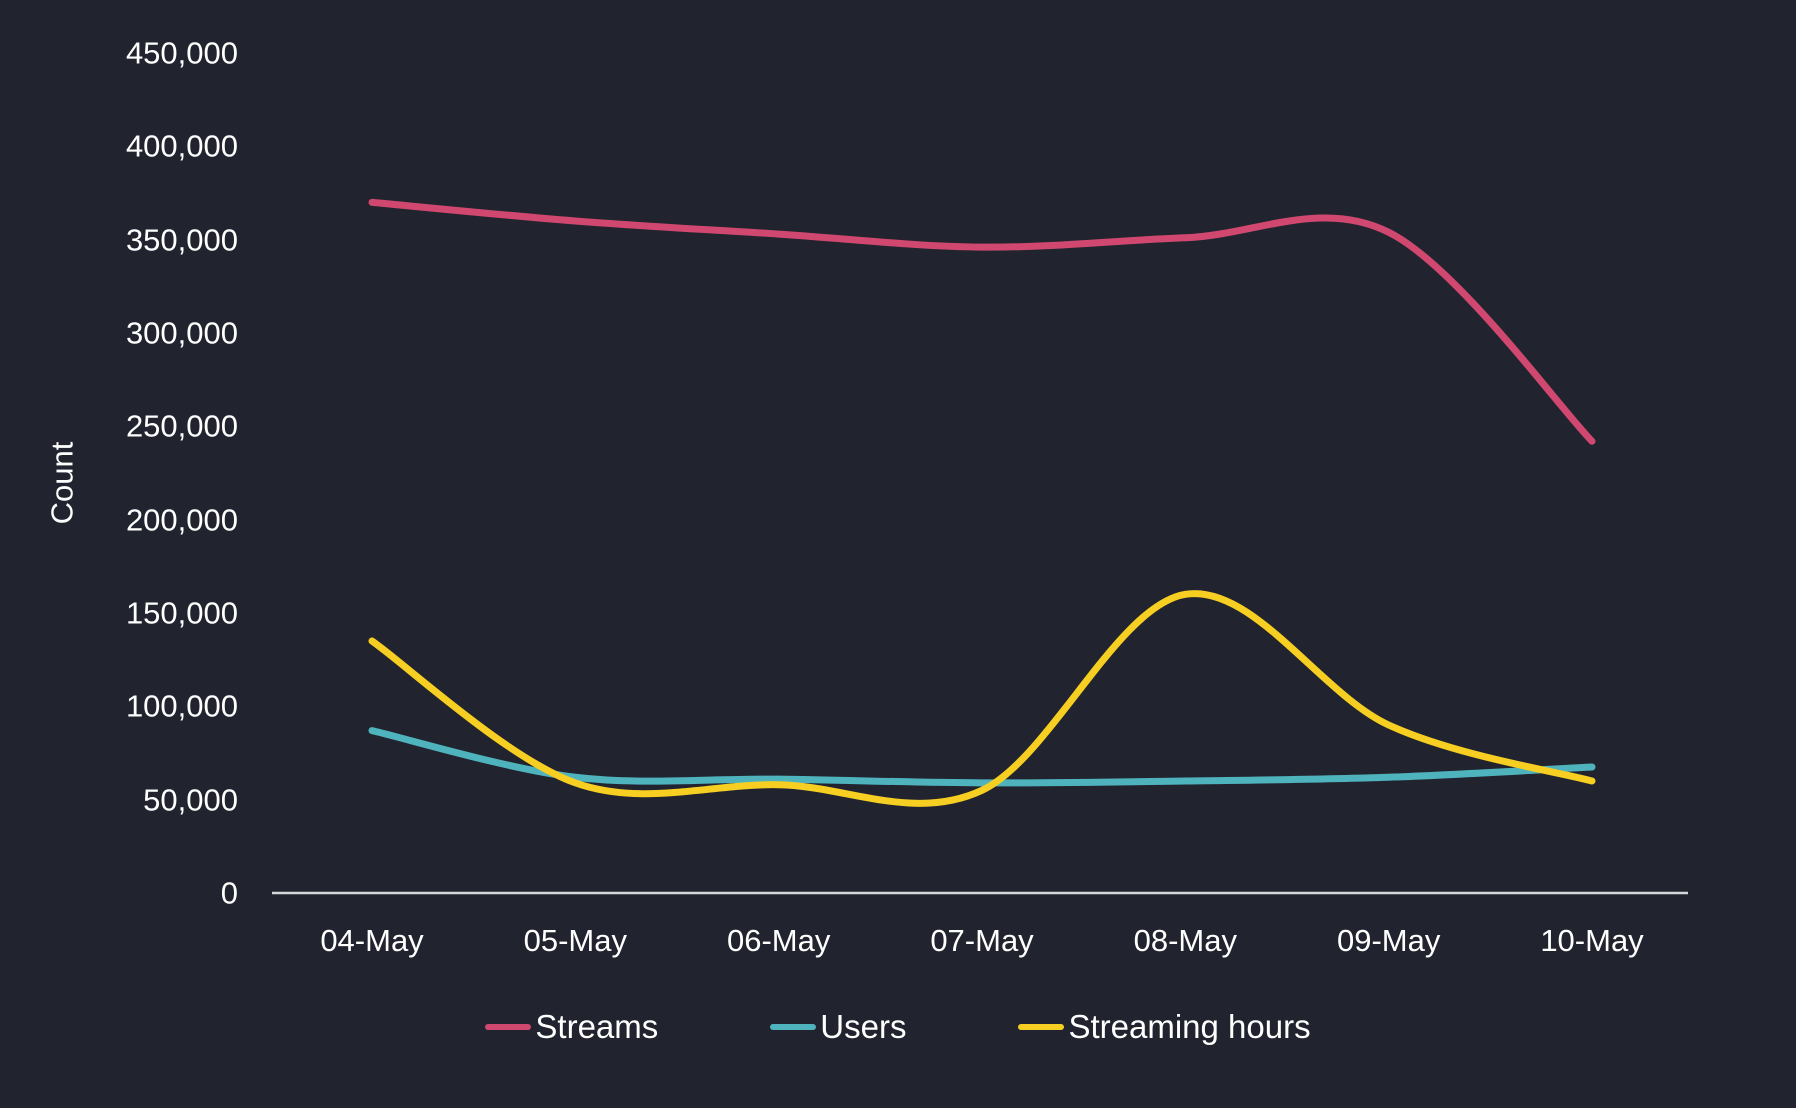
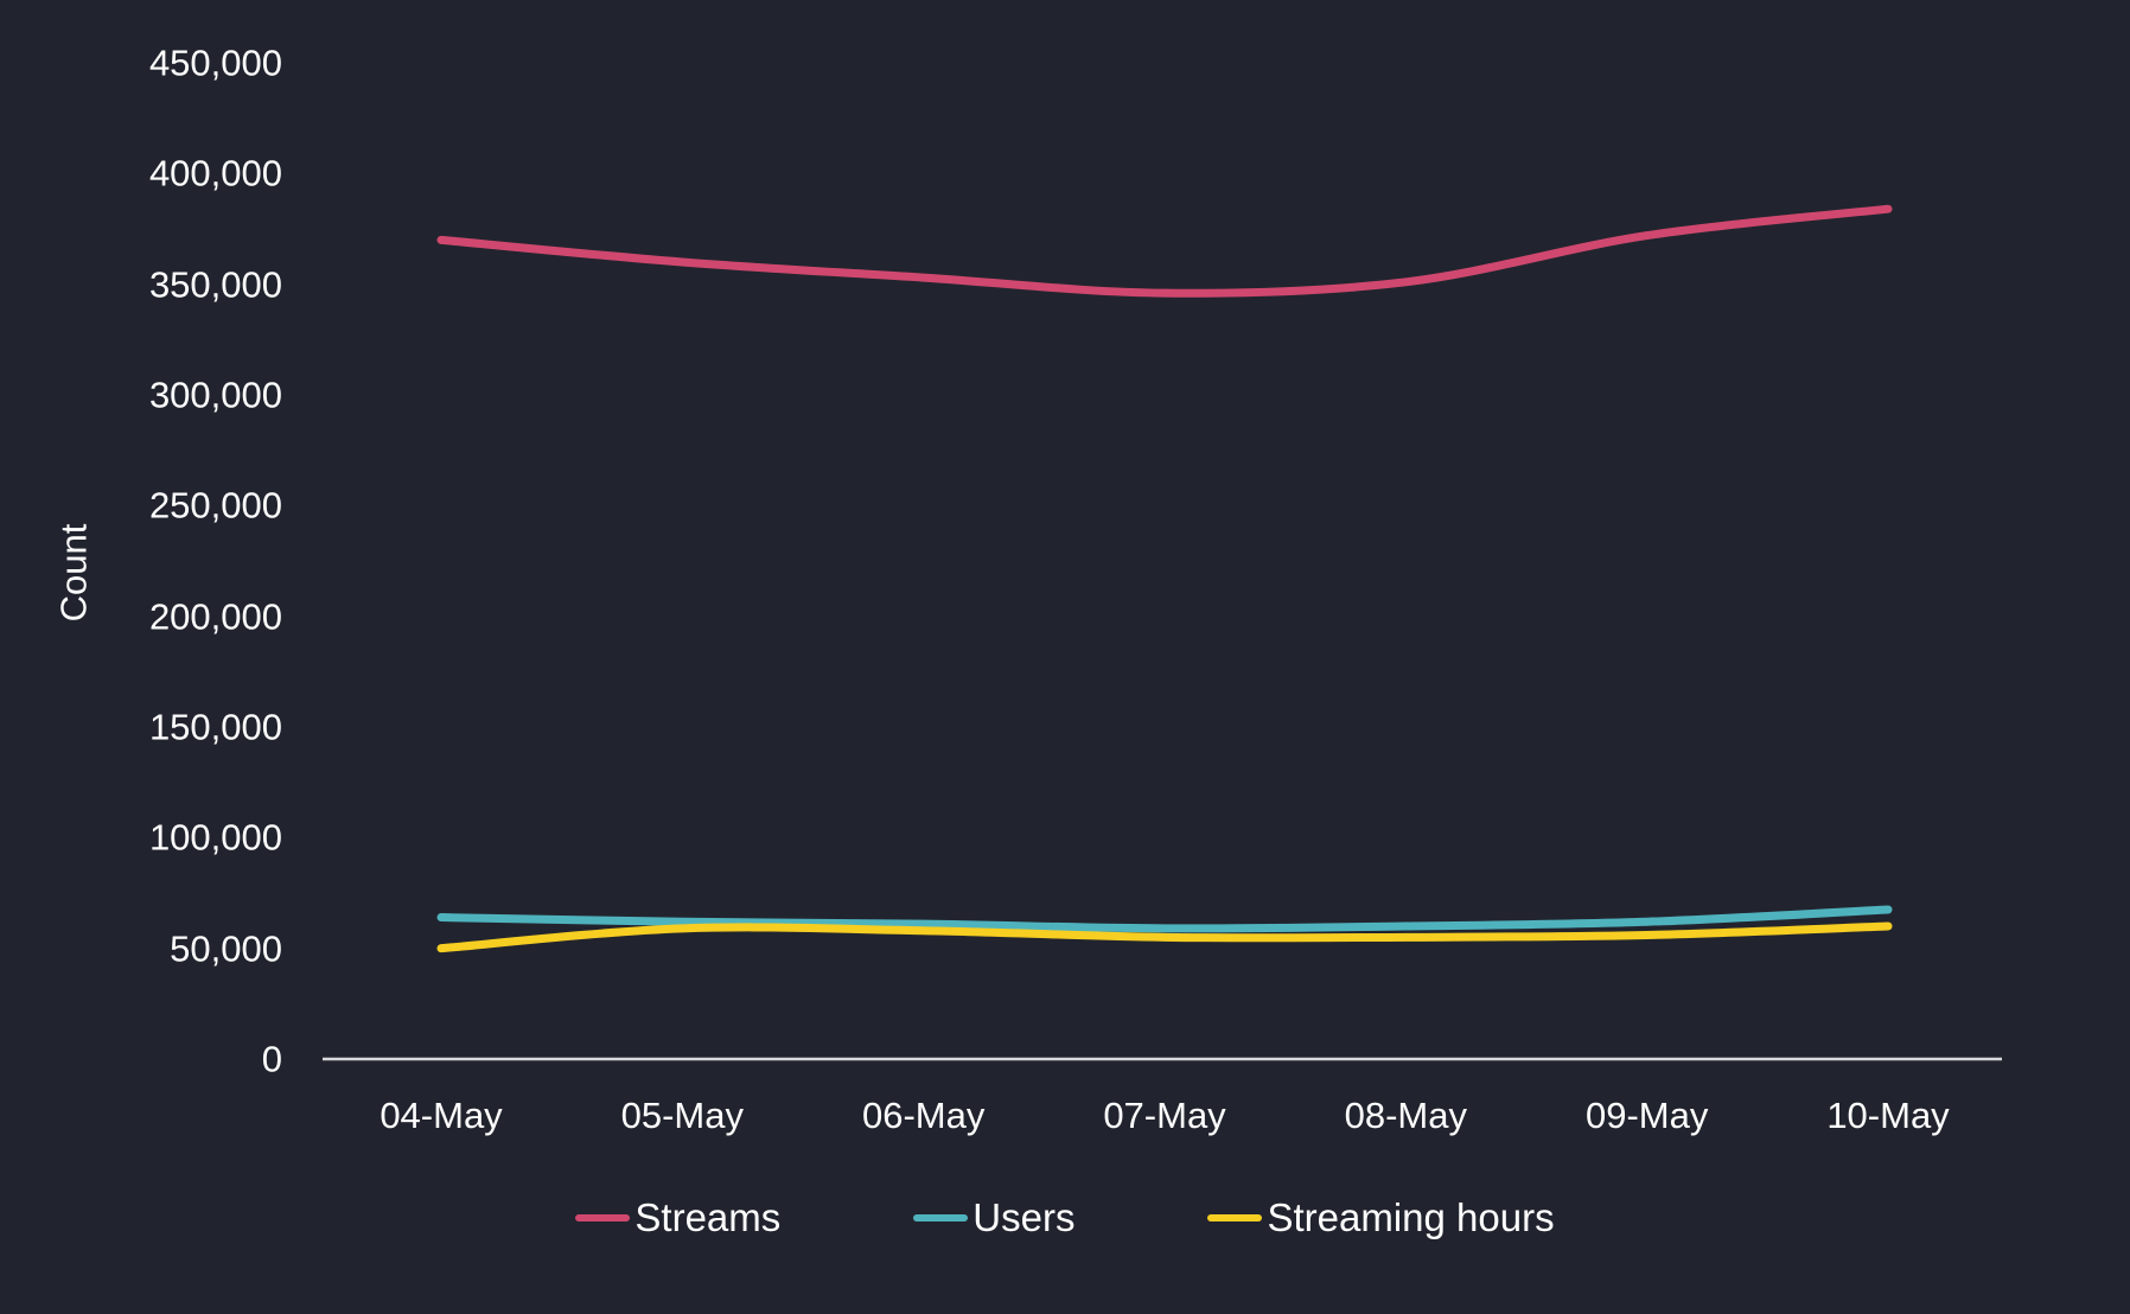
Users/04-May: 87000 -> 64000
Streaming hours/04-May: 135000 -> 50000
Streaming hours/08-May: 160000 -> 55000
Streams/09-May: 354000 -> 372000
Streaming hours/09-May: 90000 -> 56000
Streams/10-May: 242000 -> 384000
